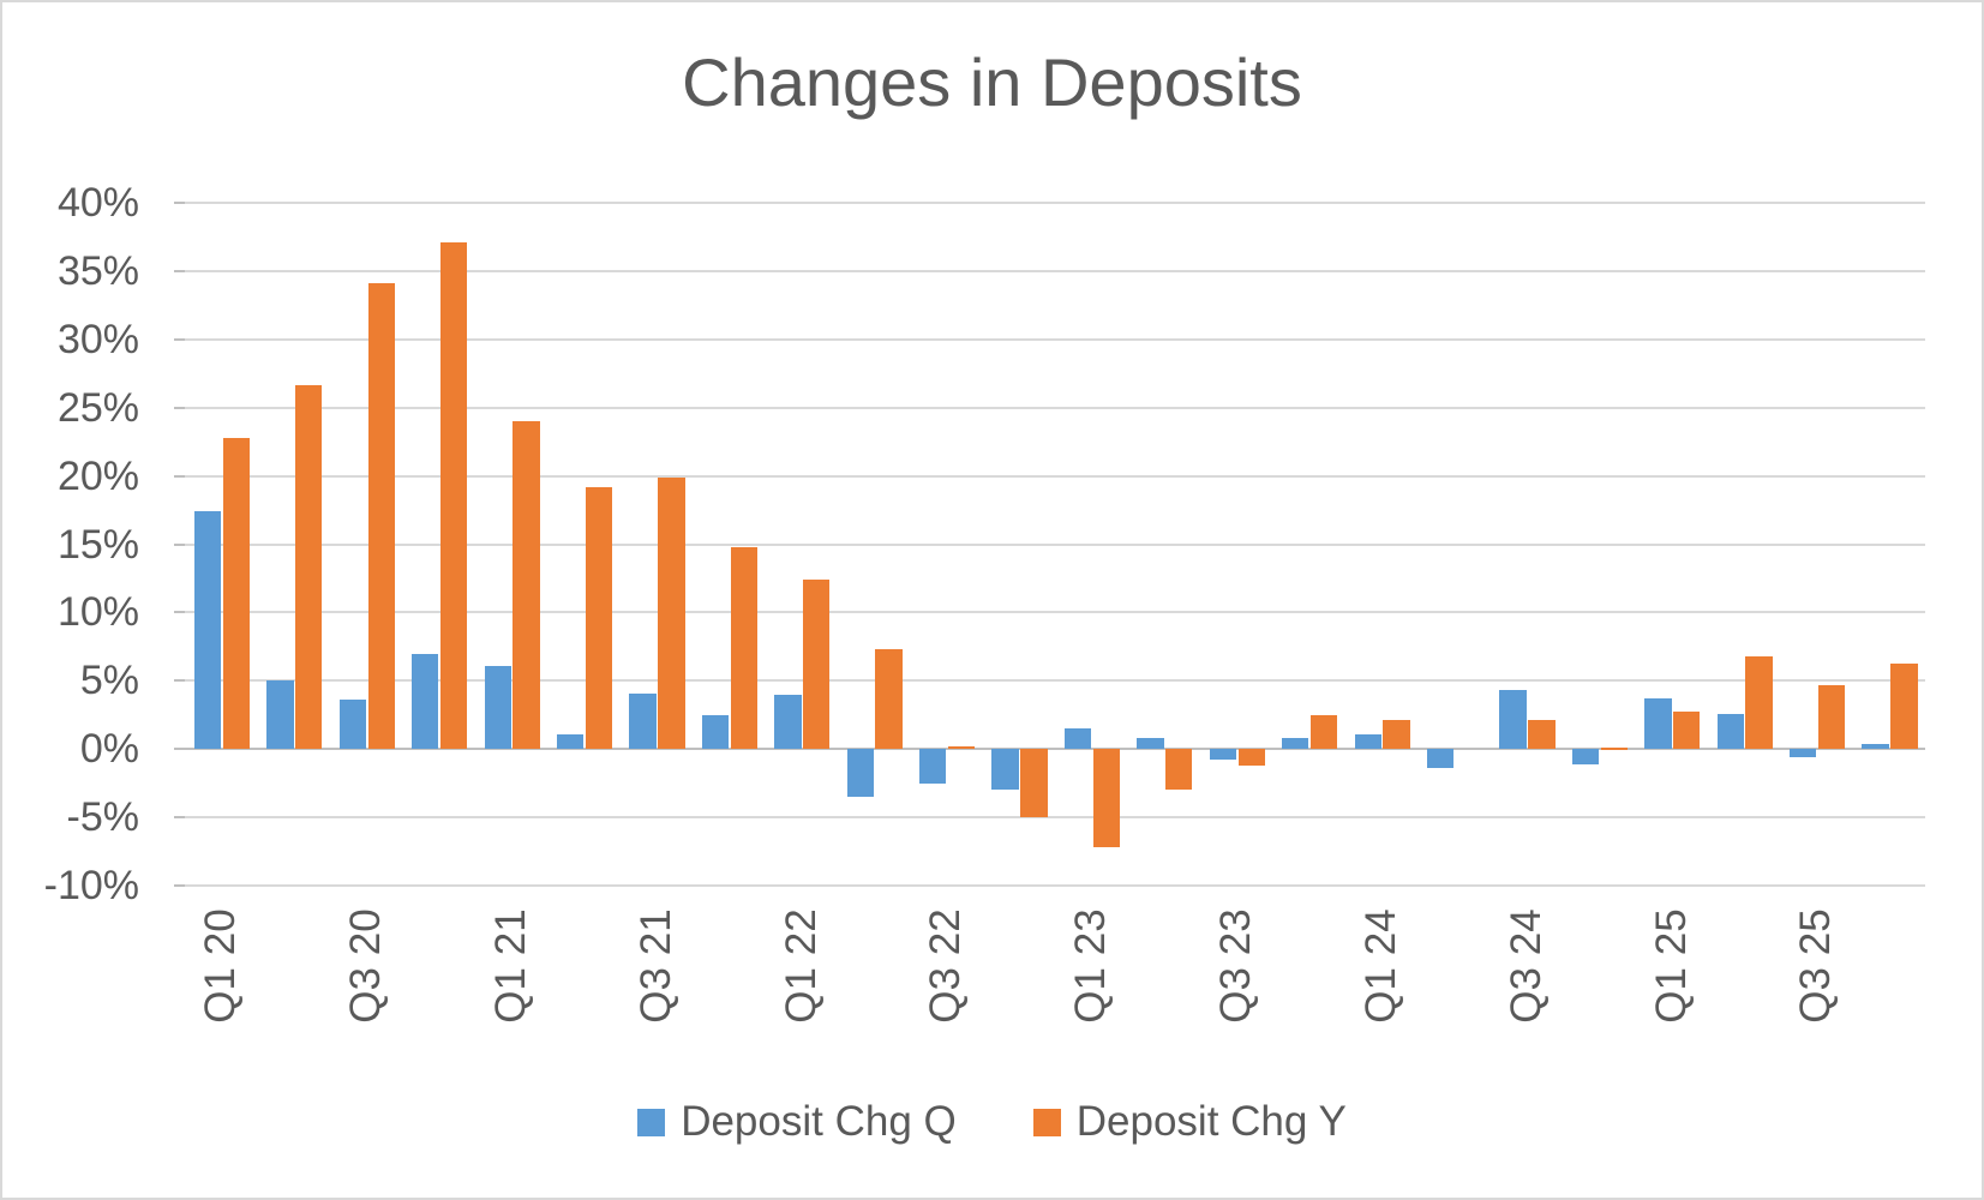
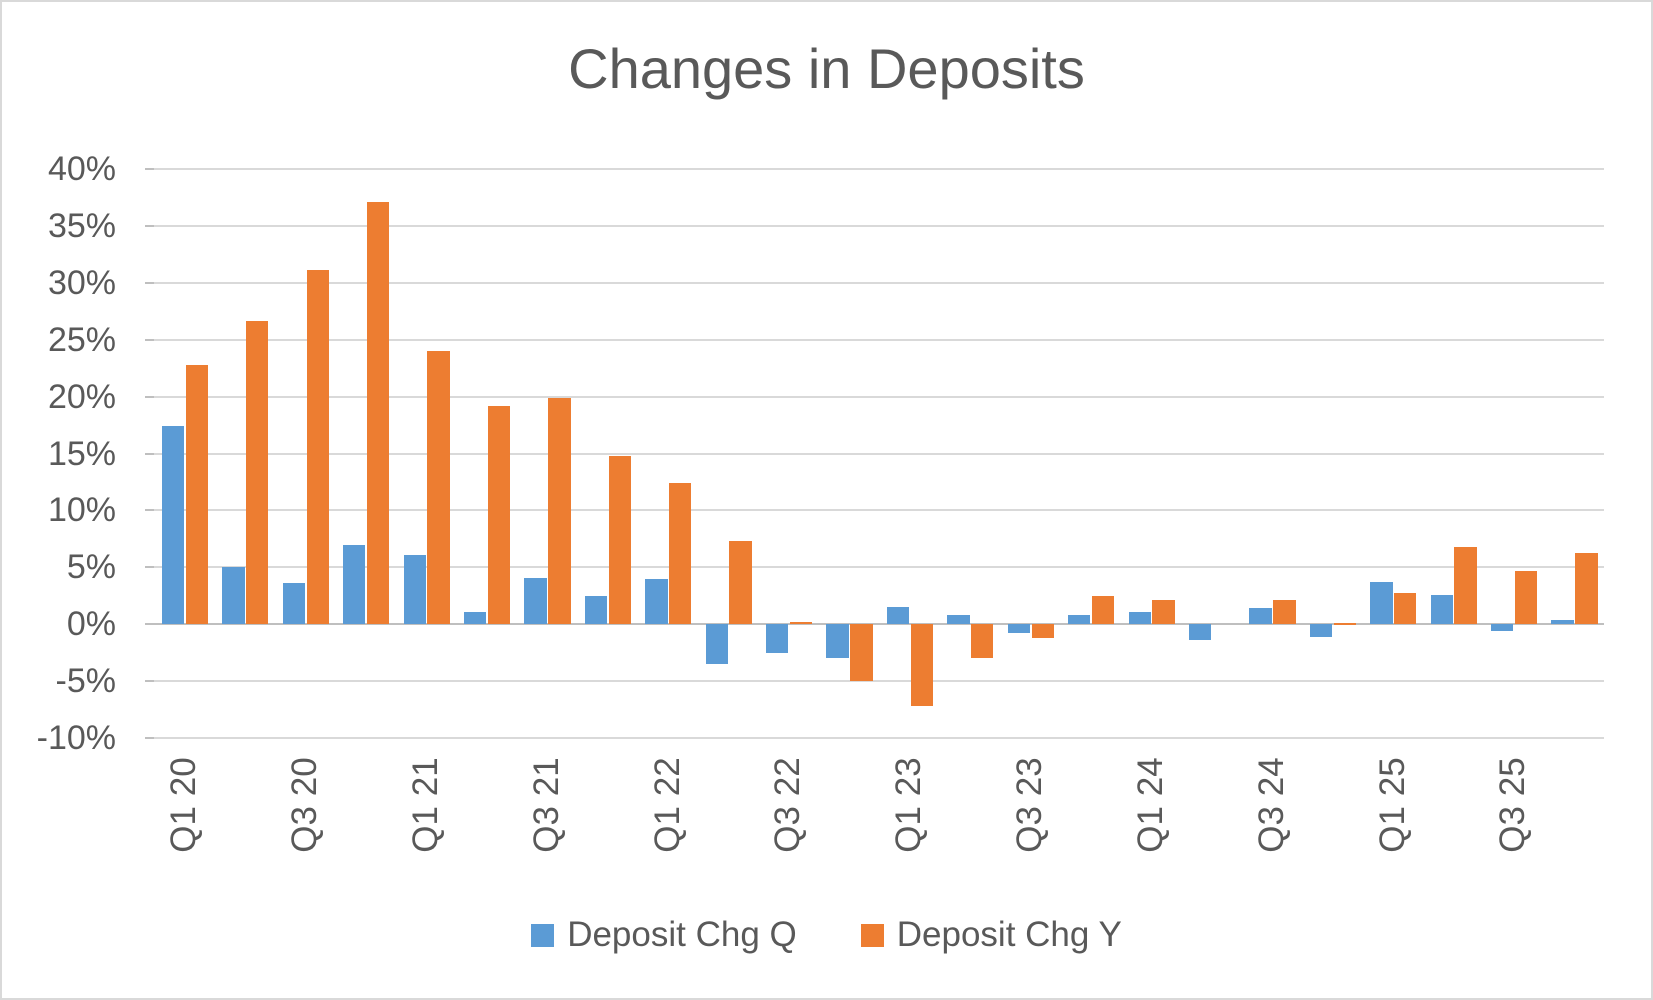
Deposit Chg Y/Q3 20: 34.1% -> 31.1%
Deposit Chg Q/Q3 24: 4.3% -> 1.4%
